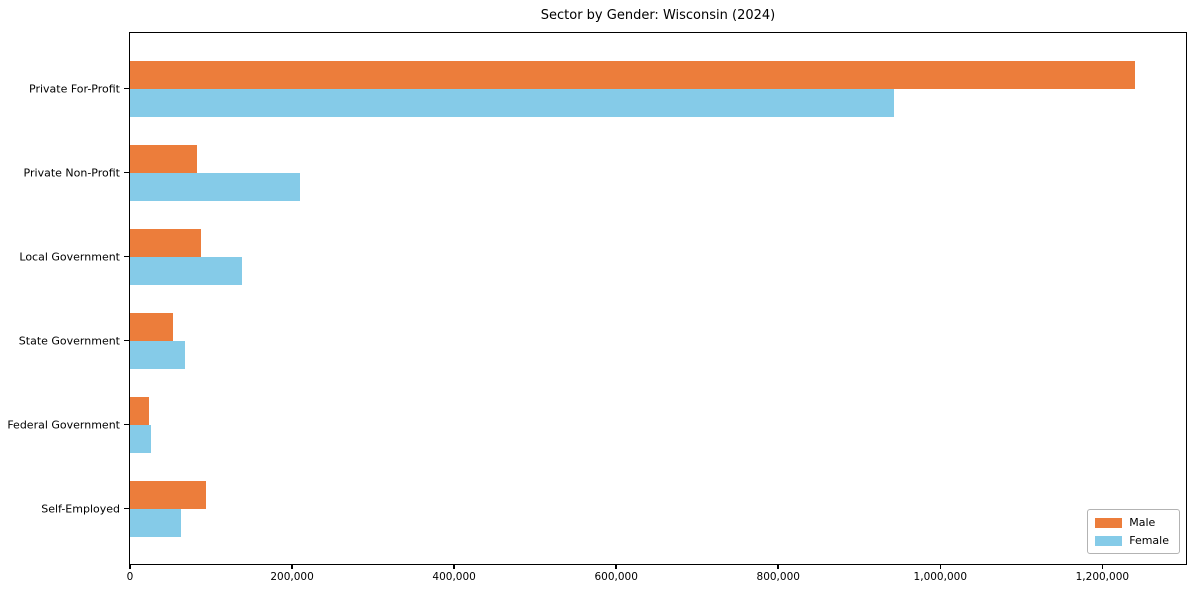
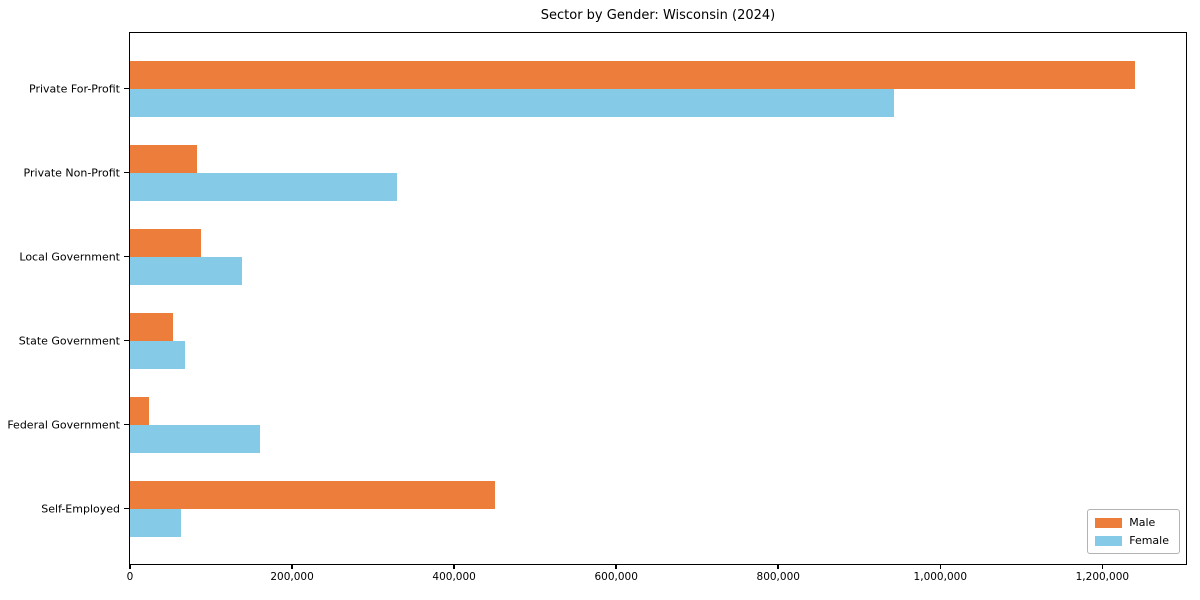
Female/Private Non-Profit: 210000 -> 330000
Female/Federal Government: 30000 -> 160000
Male/Self-Employed: 90000 -> 450000
